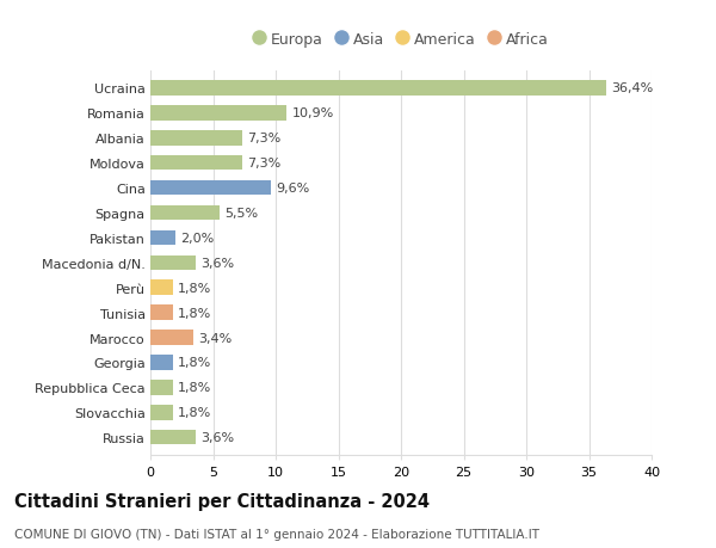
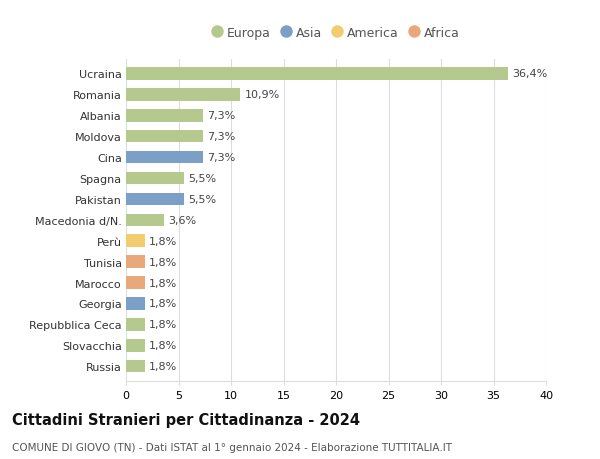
Cina: 9,6% -> 7,3%
Pakistan: 2,0% -> 5,5%
Marocco: 3,4% -> 1,8%
Russia: 3,6% -> 1,8%
